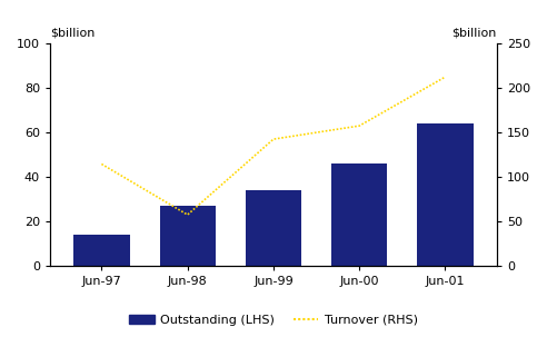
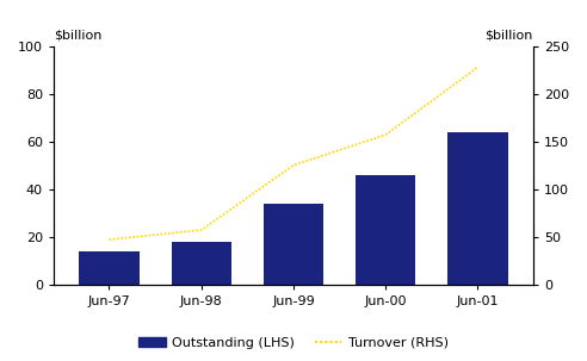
Turnover (RHS)/Jun-97: 114 -> 47
Outstanding (LHS)/Jun-98: 27 -> 18
Turnover (RHS)/Jun-99: 142 -> 125
Turnover (RHS)/Jun-01: 212 -> 228
